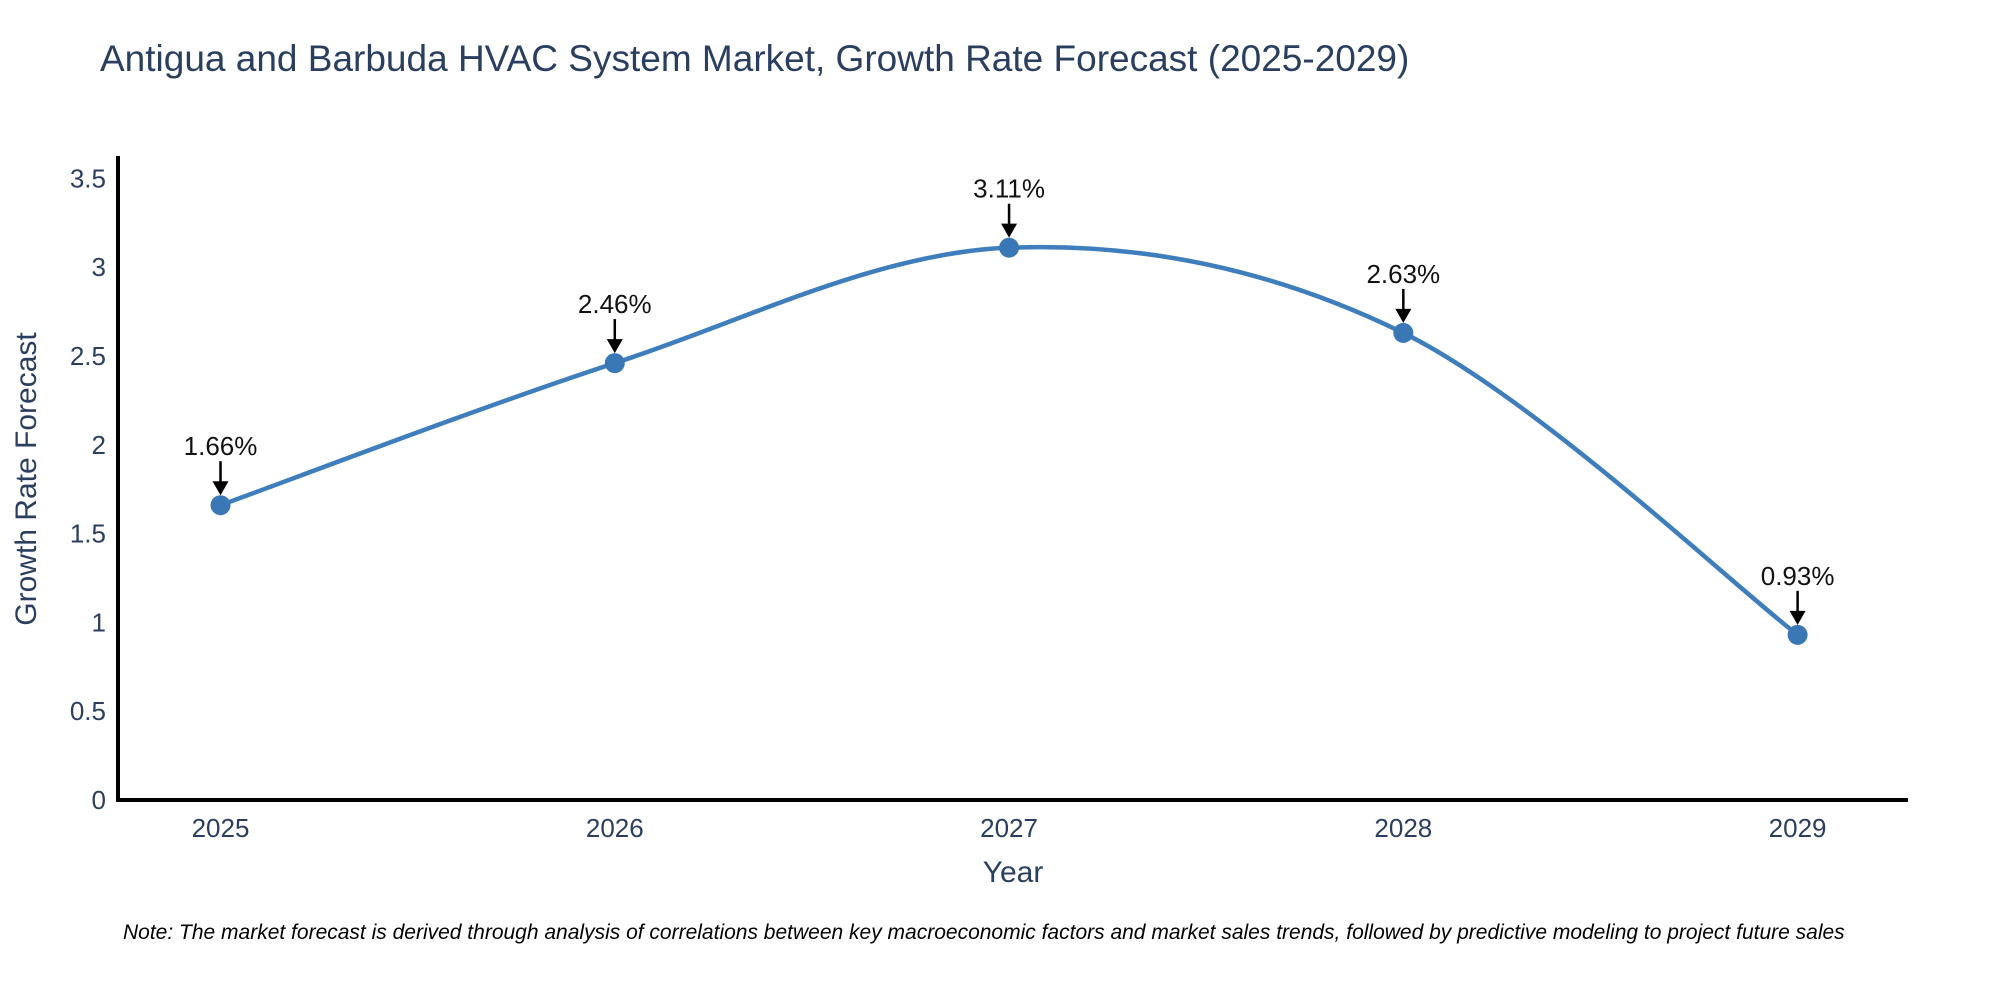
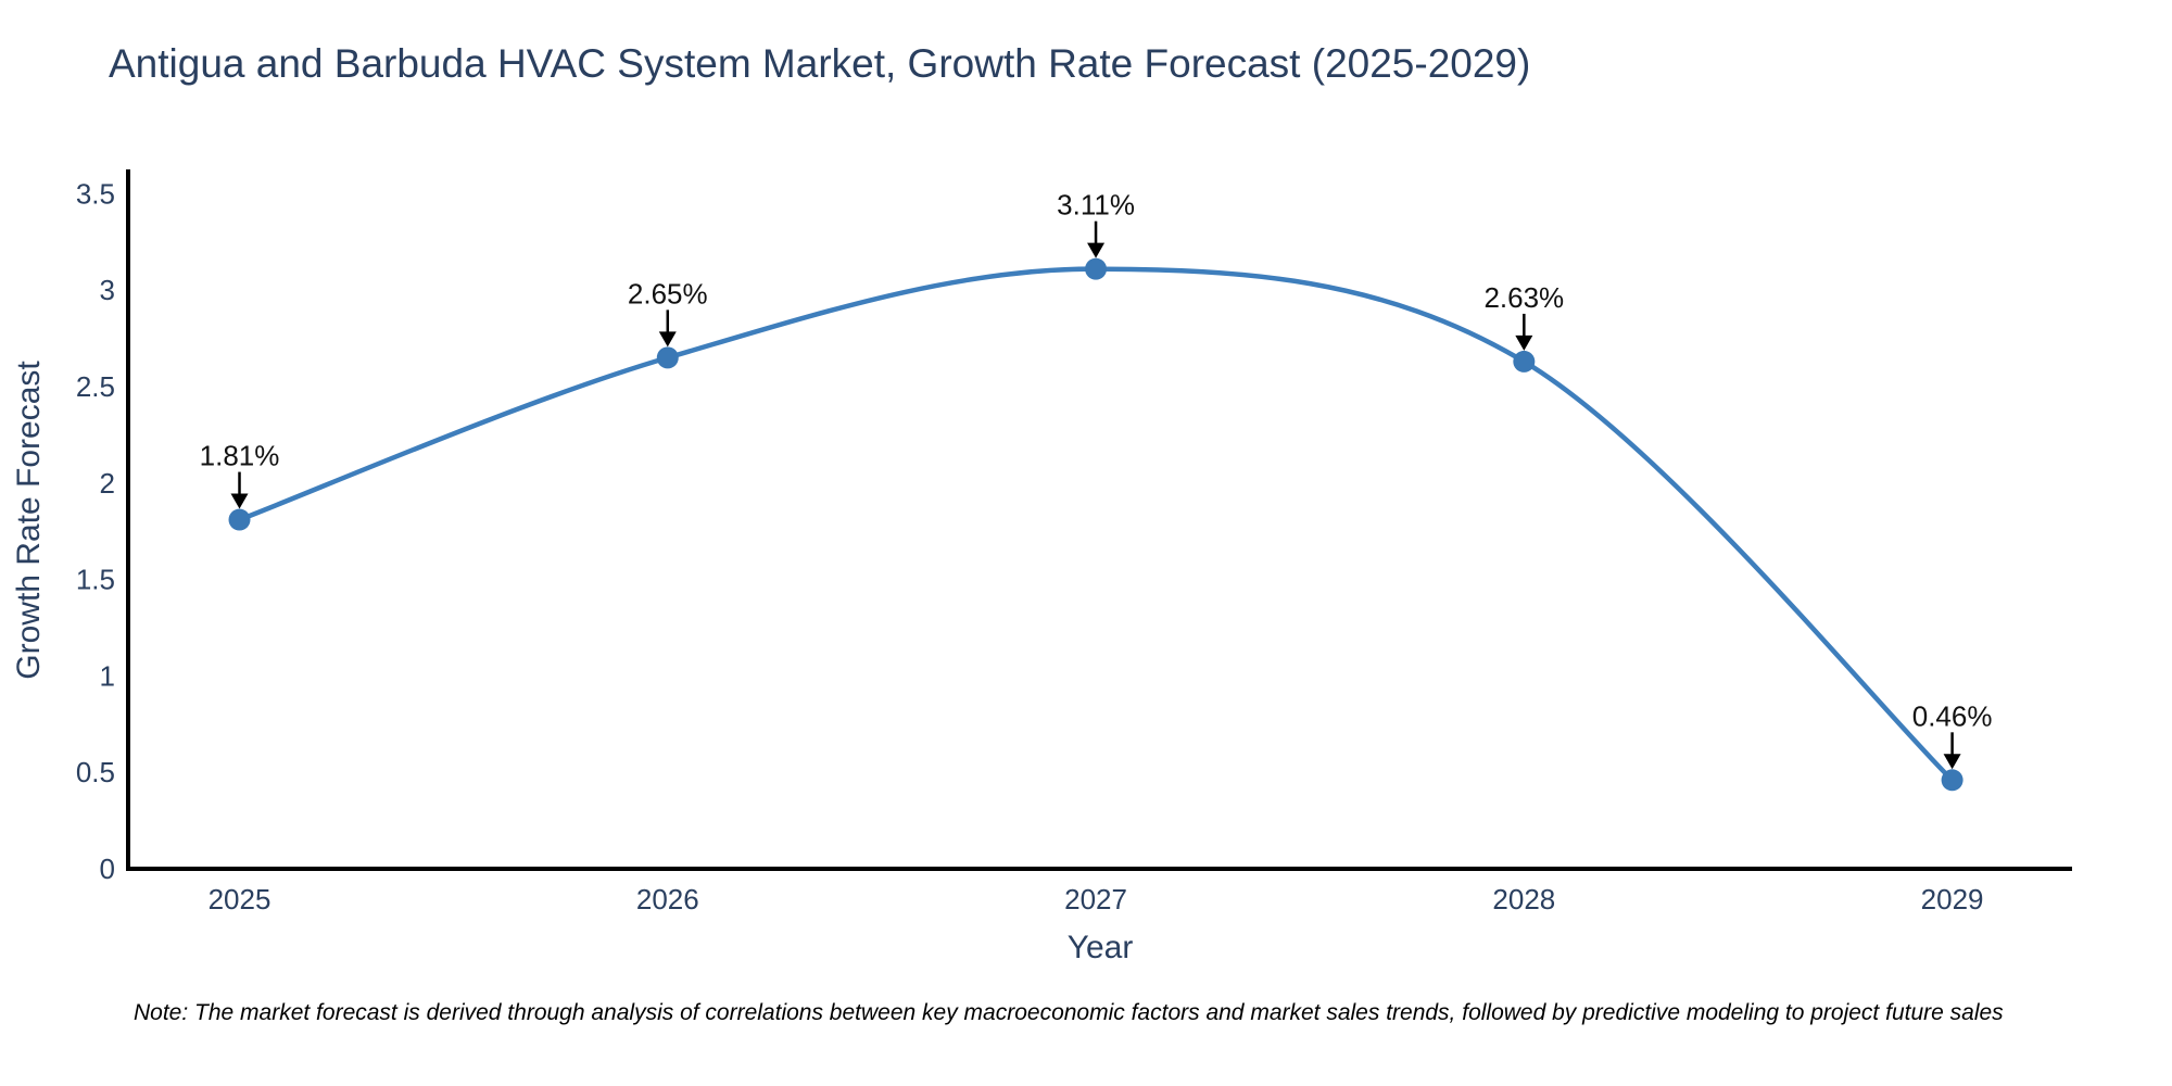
2025: 1.66% -> 1.81%
2026: 2.46% -> 2.65%
2029: 0.93% -> 0.46%
